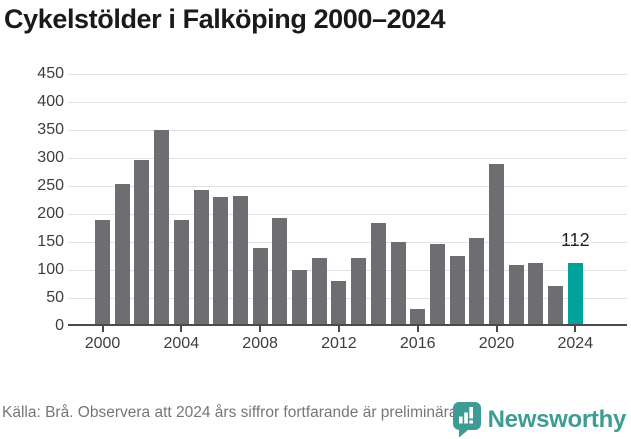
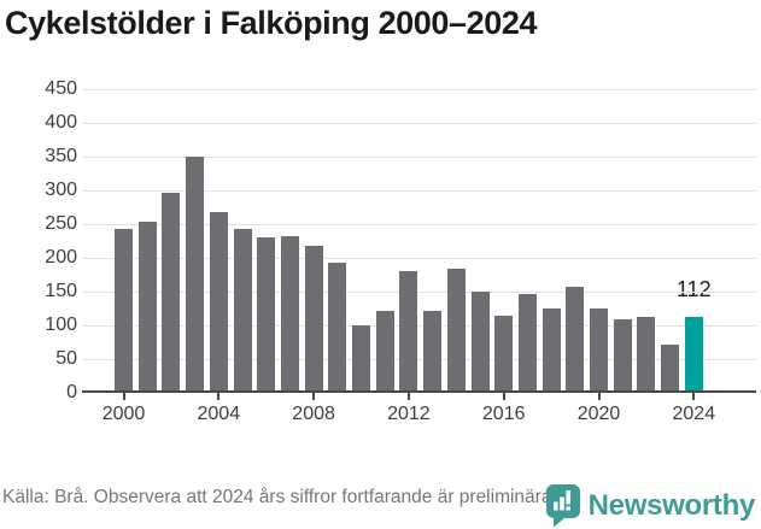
2000: 190 -> 240
2004: 190 -> 270
2008: 140 -> 220
2012: 80 -> 180
2016: 30 -> 110
2020: 290 -> 120
